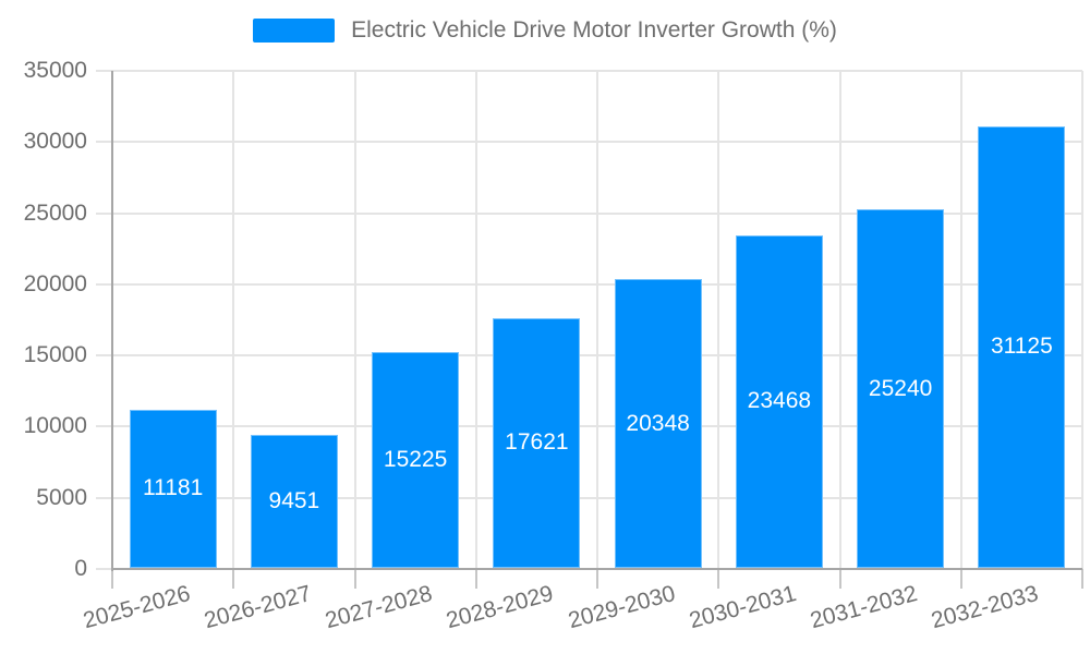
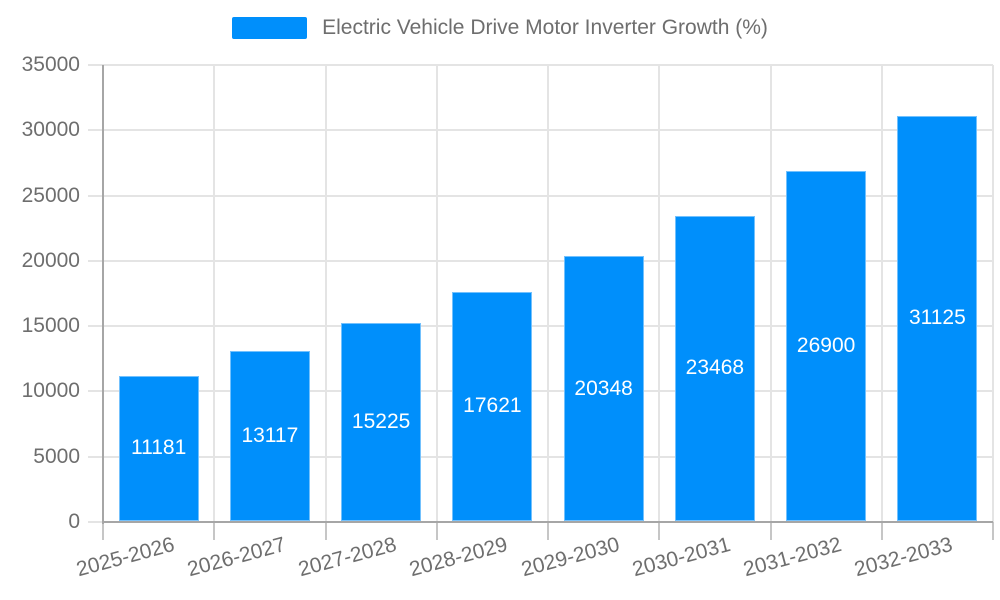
2026-2027: 9451 -> 13117
2031-2032: 25240 -> 26900
